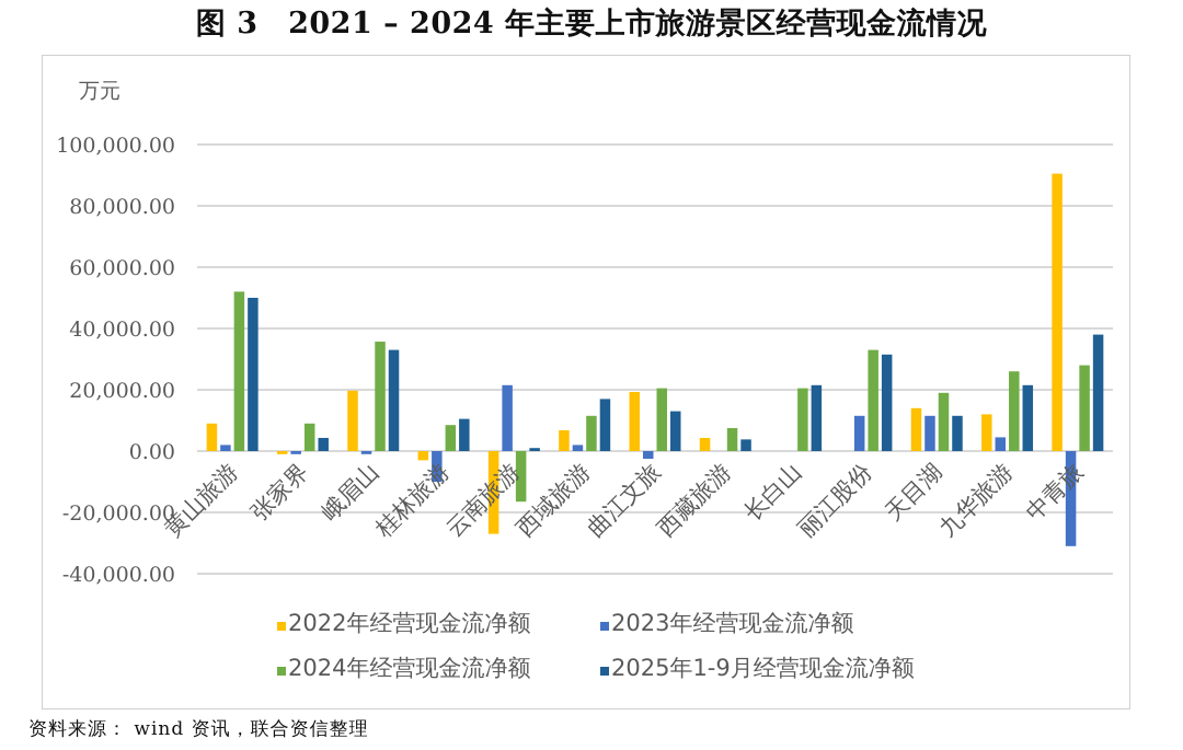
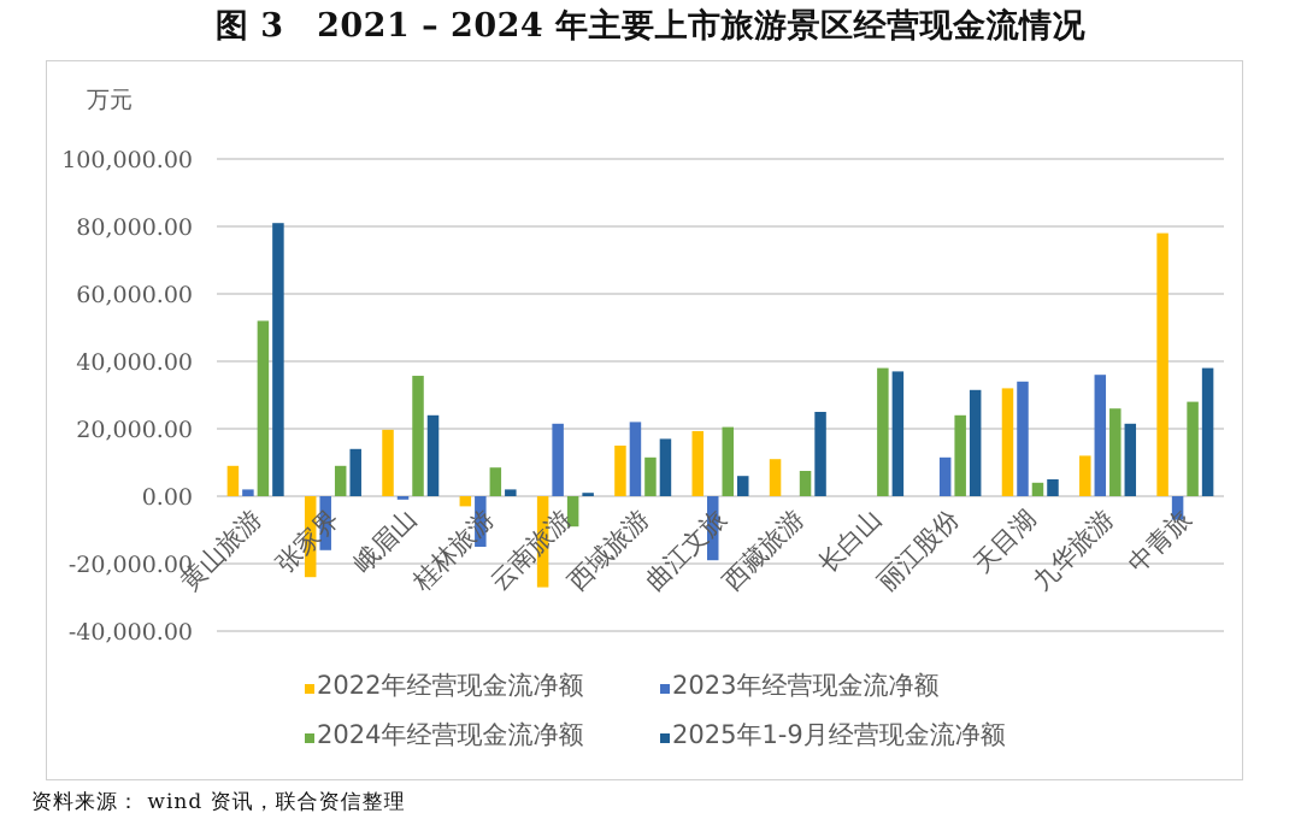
2025年1-9月经营现金流净额/黄山旅游: 50000 -> 81000
2022年经营现金流净额/张家界: -1000 -> -24000
2023年经营现金流净额/张家界: -1000 -> -16000
2025年1-9月经营现金流净额/张家界: 4000 -> 14000
2025年1-9月经营现金流净额/峨眉山: 33000 -> 24000
2023年经营现金流净额/桂林旅游: -10000 -> -15000
2025年1-9月经营现金流净额/桂林旅游: 10000 -> 2000
2024年经营现金流净额/云南旅游: -16000 -> -9000
2022年经营现金流净额/西域旅游: 7000 -> 15000
2023年经营现金流净额/西域旅游: 2000 -> 22000
2023年经营现金流净额/曲江文旅: -2000 -> -19000
2025年1-9月经营现金流净额/曲江文旅: 13000 -> 6000
2022年经营现金流净额/西藏旅游: 4000 -> 11000
2025年1-9月经营现金流净额/西藏旅游: 4000 -> 25000
2024年经营现金流净额/长白山: 20000 -> 38000
2025年1-9月经营现金流净额/长白山: 22000 -> 37000
2024年经营现金流净额/丽江股份: 33000 -> 24000
2022年经营现金流净额/天目湖: 14000 -> 32000
2023年经营现金流净额/天目湖: 12000 -> 34000
2024年经营现金流净额/天目湖: 19000 -> 4000
2025年1-9月经营现金流净额/天目湖: 12000 -> 5000
2023年经营现金流净额/九华旅游: 4000 -> 36000
2022年经营现金流净额/中青旅: 90000 -> 78000
2023年经营现金流净额/中青旅: -31000 -> -7000
